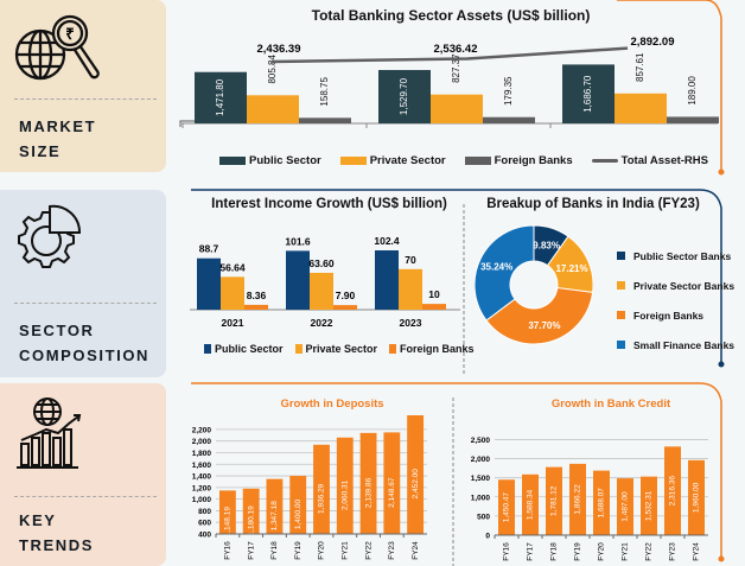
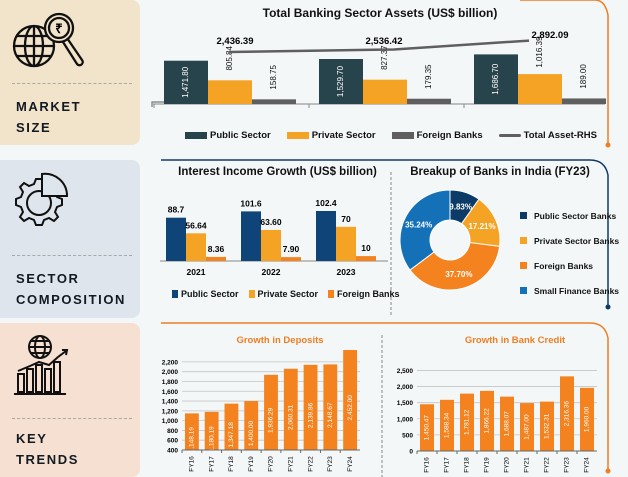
Total Banking Sector Assets (US$ billion)/Private Sector/2023: 857.61 -> 1,016.39
